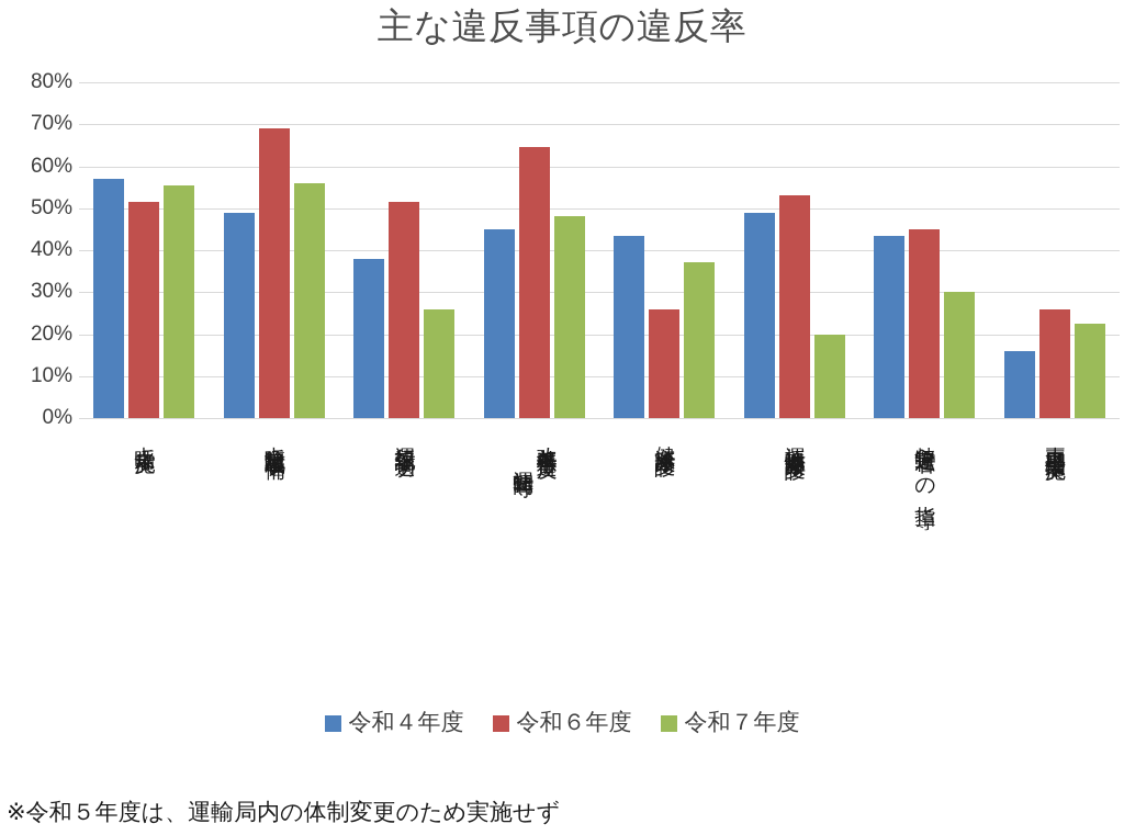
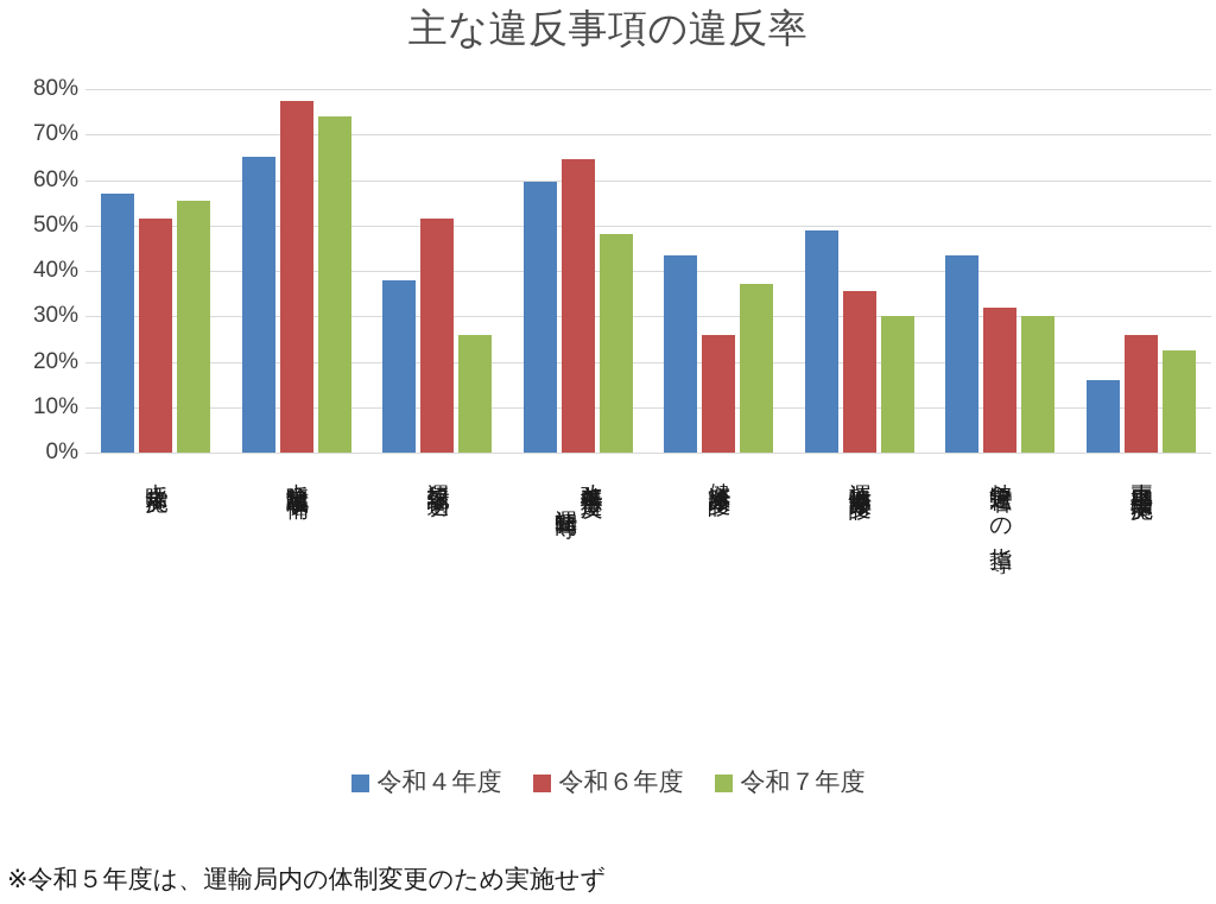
令和４年度/点呼簿記載事項不備: 49% -> 65%
令和６年度/点呼簿記載事項不備: 69% -> 78%
令和７年度/点呼簿記載事項不備: 56% -> 74%
令和４年度/改善基準告示違反 運転時間等: 45% -> 60%
令和６年度/運転適性診断未受診: 53% -> 36%
令和７年度/運転適性診断未受診: 20% -> 30%
令和６年度/特定運転者への指導: 45% -> 32%
